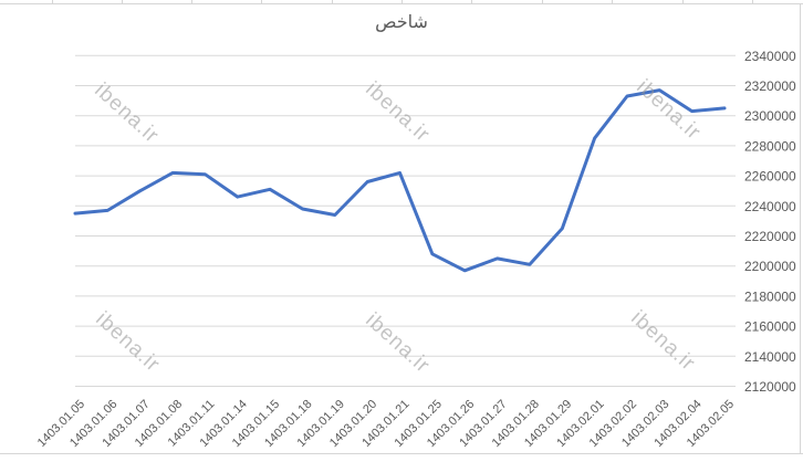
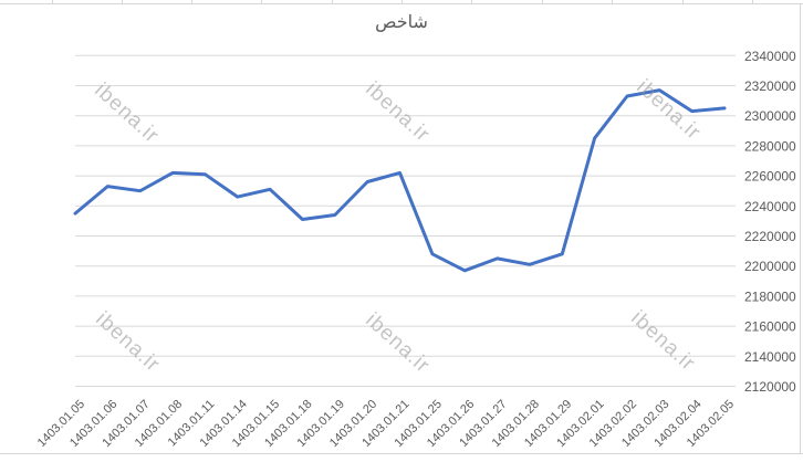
1403.01.06: 2237000 -> 2253000
1403.01.18: 2238000 -> 2231000
1403.01.29: 2225000 -> 2208000
